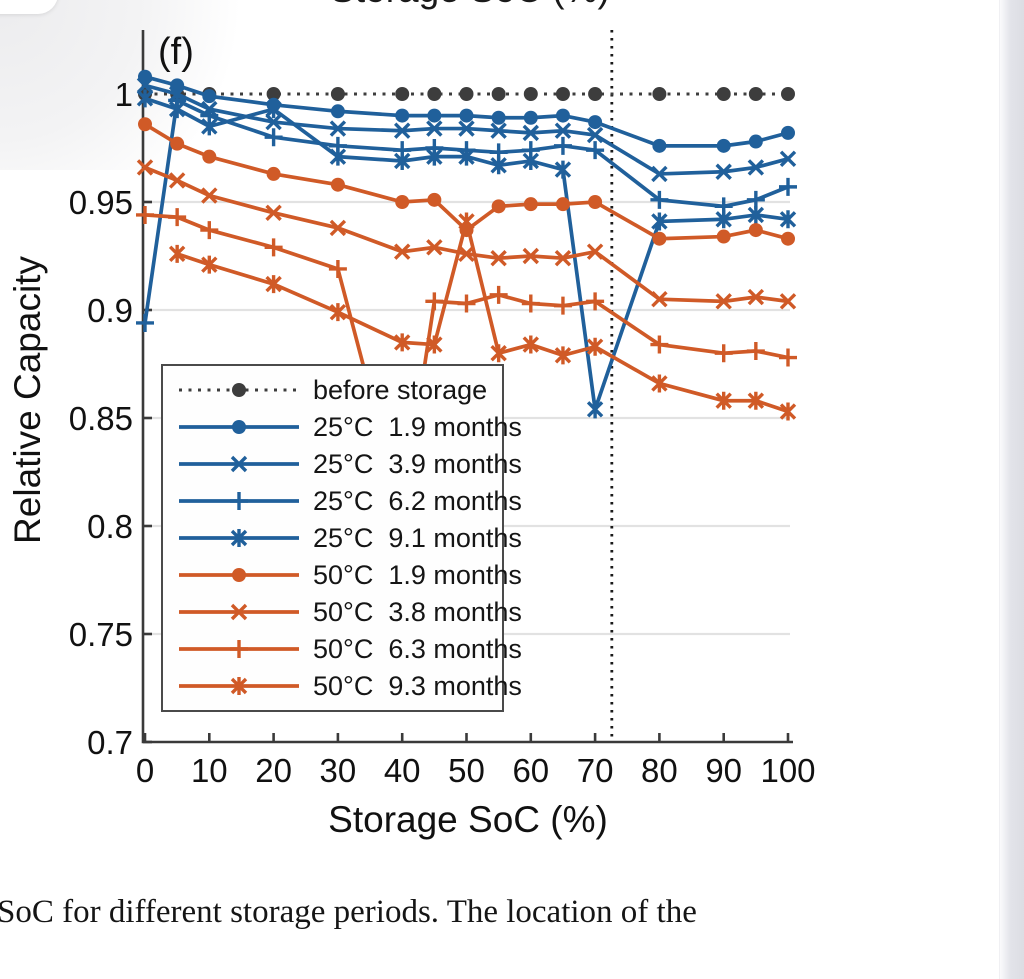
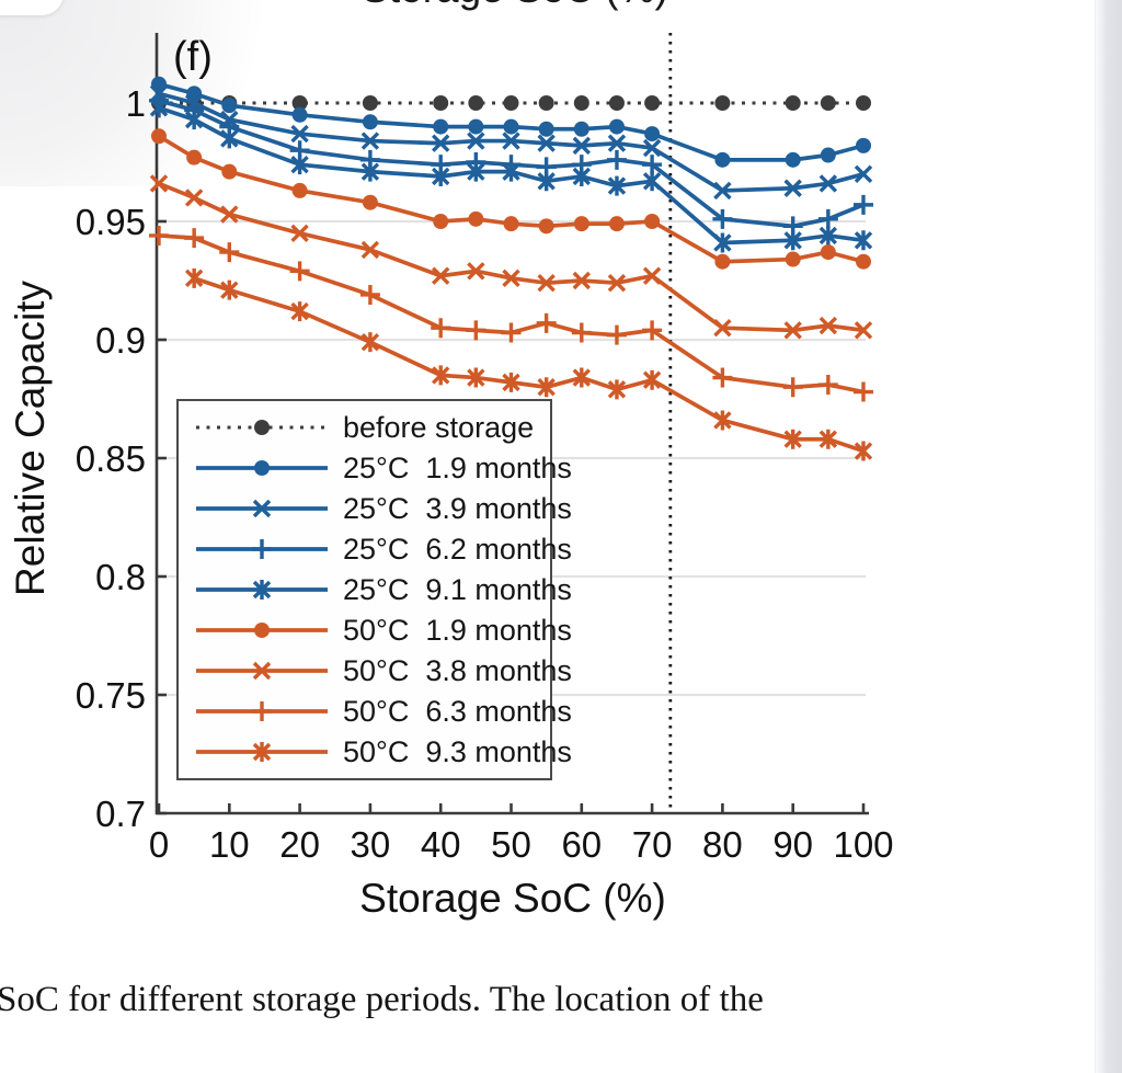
25°C 6.2 months/0: 0.894 -> 1.001
25°C 9.1 months/20: 0.993 -> 0.974
50°C 6.3 months/40: 0.806 -> 0.905
50°C 1.9 months/50: 0.937 -> 0.949
50°C 9.3 months/50: 0.941 -> 0.882
25°C 9.1 months/70: 0.854 -> 0.967
